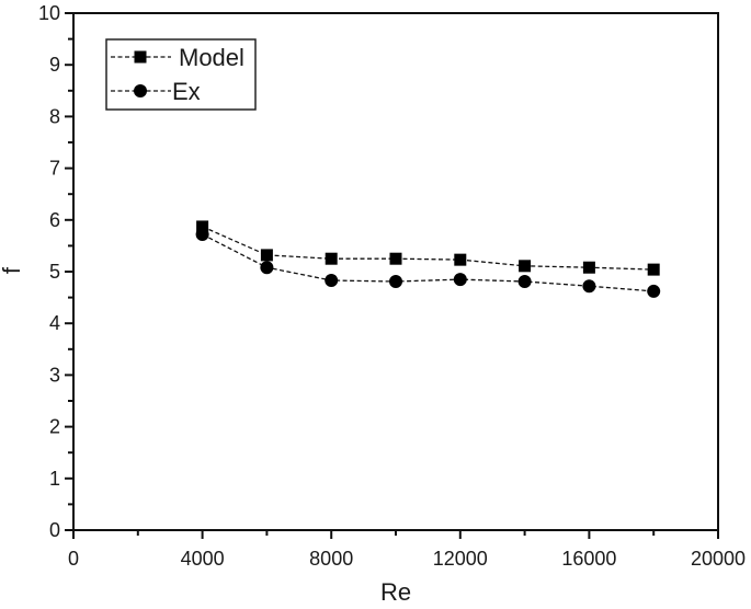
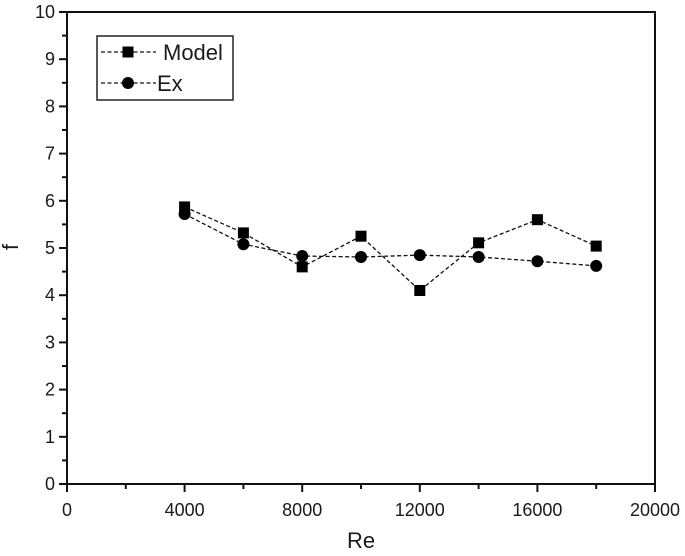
Model/8000: 5.2 -> 4.6
Model/12000: 5.2 -> 4.1
Model/16000: 5.1 -> 5.6
